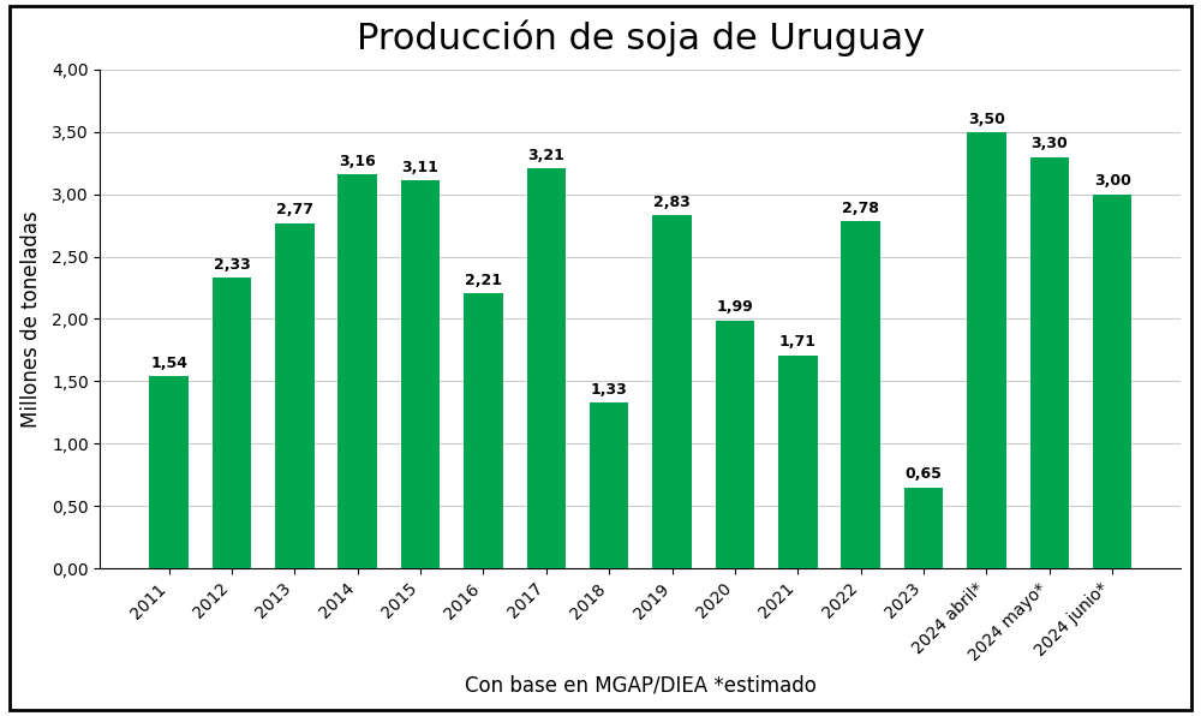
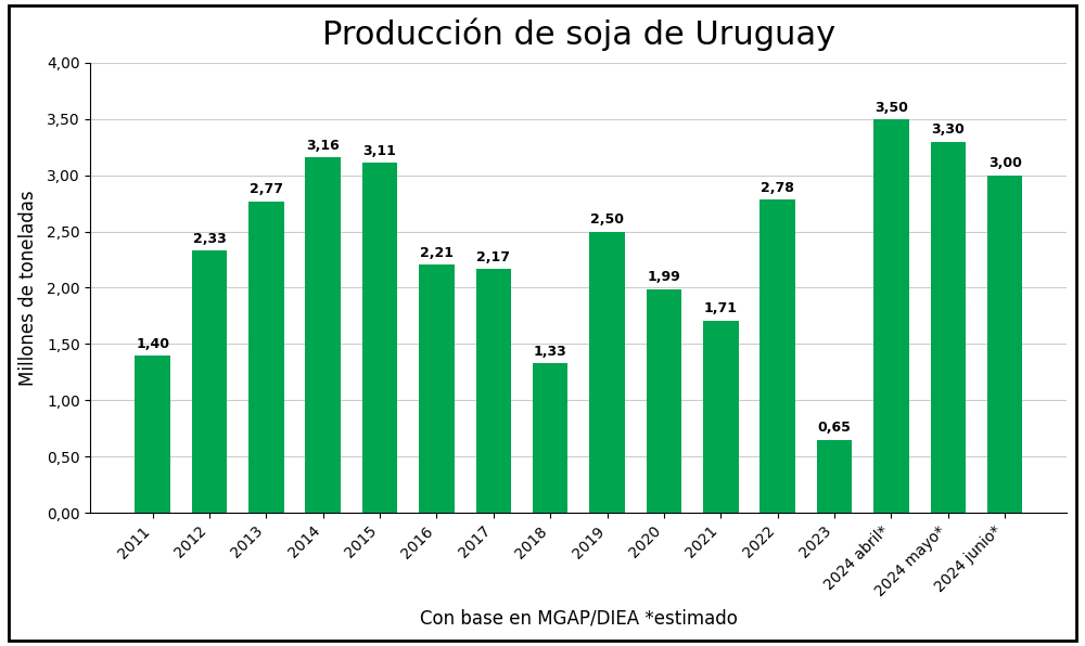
2011: 1,54 -> 1,40
2017: 3,21 -> 2,17
2019: 2,83 -> 2,50
